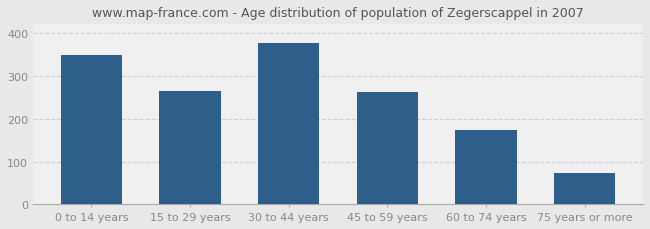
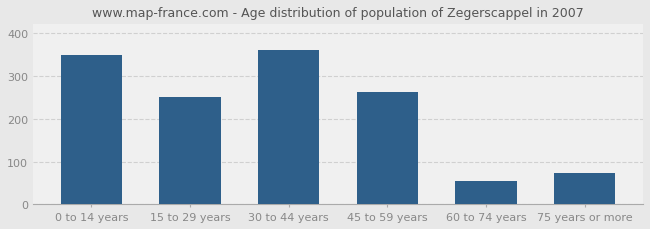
15 to 29 years: 265 -> 250
30 to 44 years: 377 -> 360
60 to 74 years: 173 -> 55
